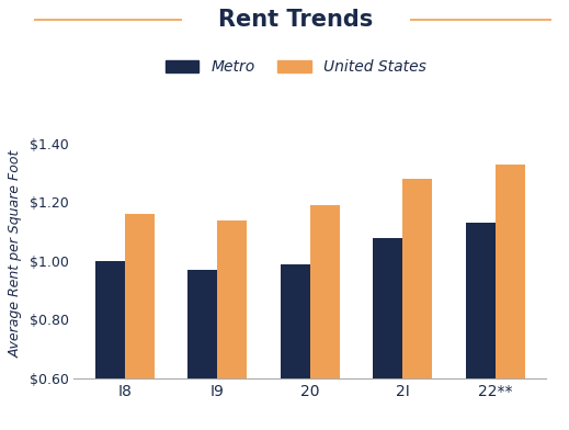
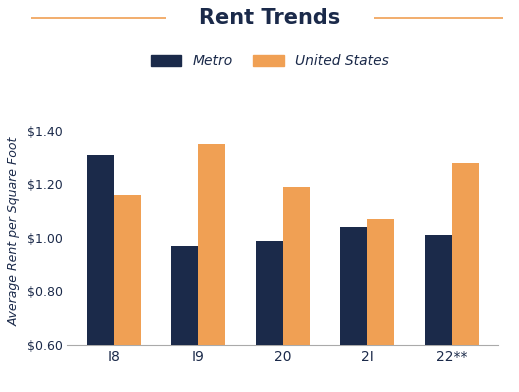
Metro/I8: $1.00 -> $1.31
United States/I9: $1.14 -> $1.35
Metro/2I: $1.08 -> $1.04
United States/2I: $1.28 -> $1.07
Metro/22**: $1.13 -> $1.01
United States/22**: $1.33 -> $1.28
